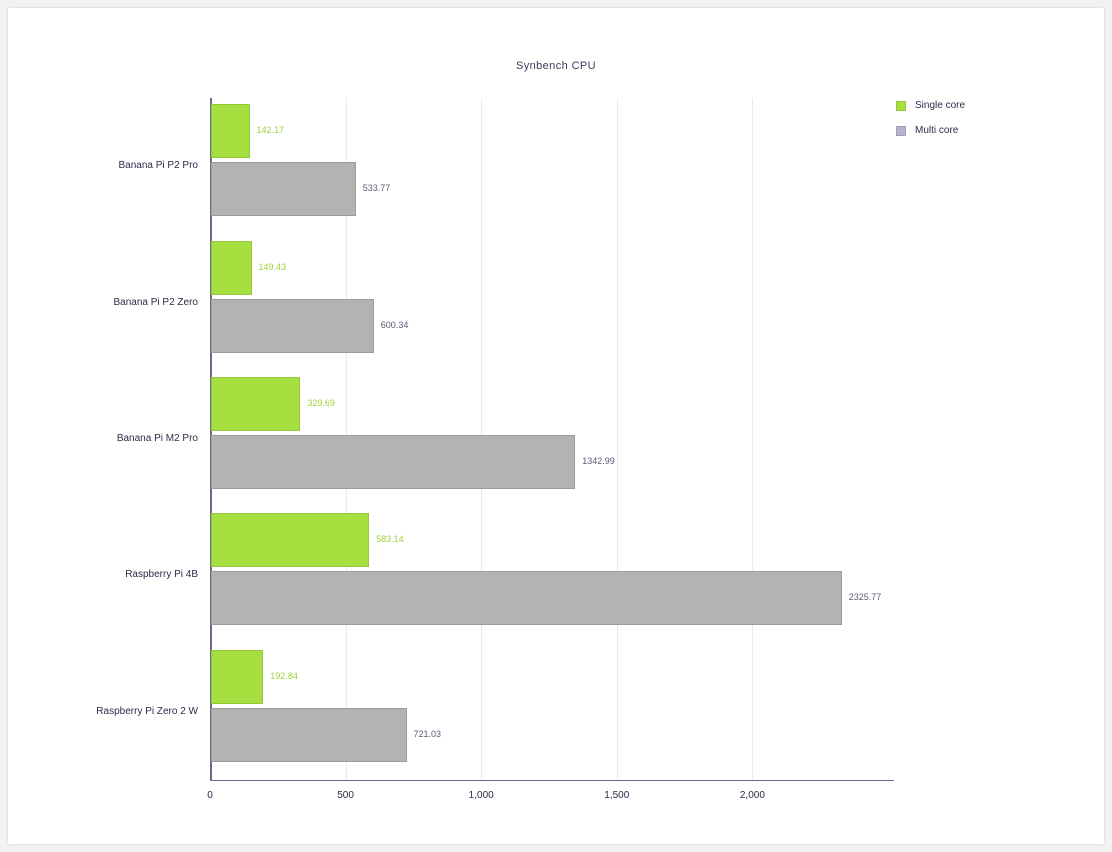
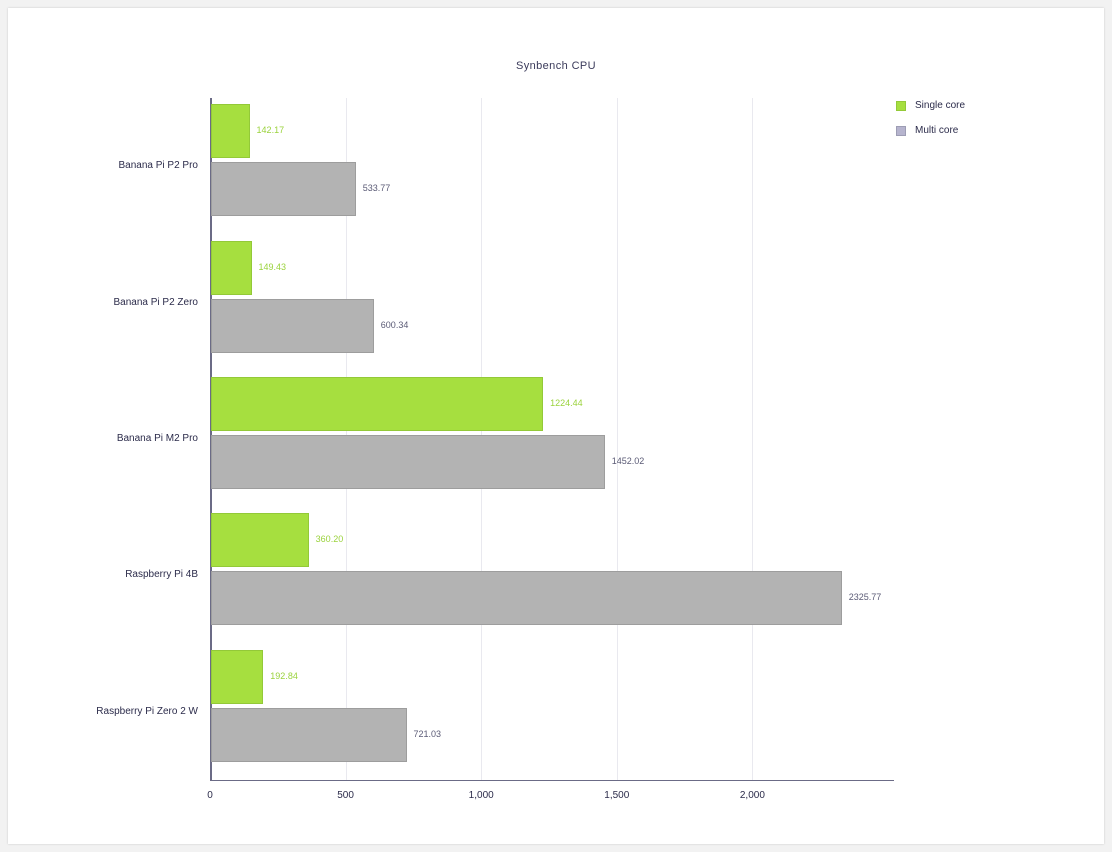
Single core/Banana Pi M2 Pro: 329.69 -> 1224.44
Multi core/Banana Pi M2 Pro: 1342.99 -> 1452.02
Single core/Raspberry Pi 4B: 583.14 -> 360.20
